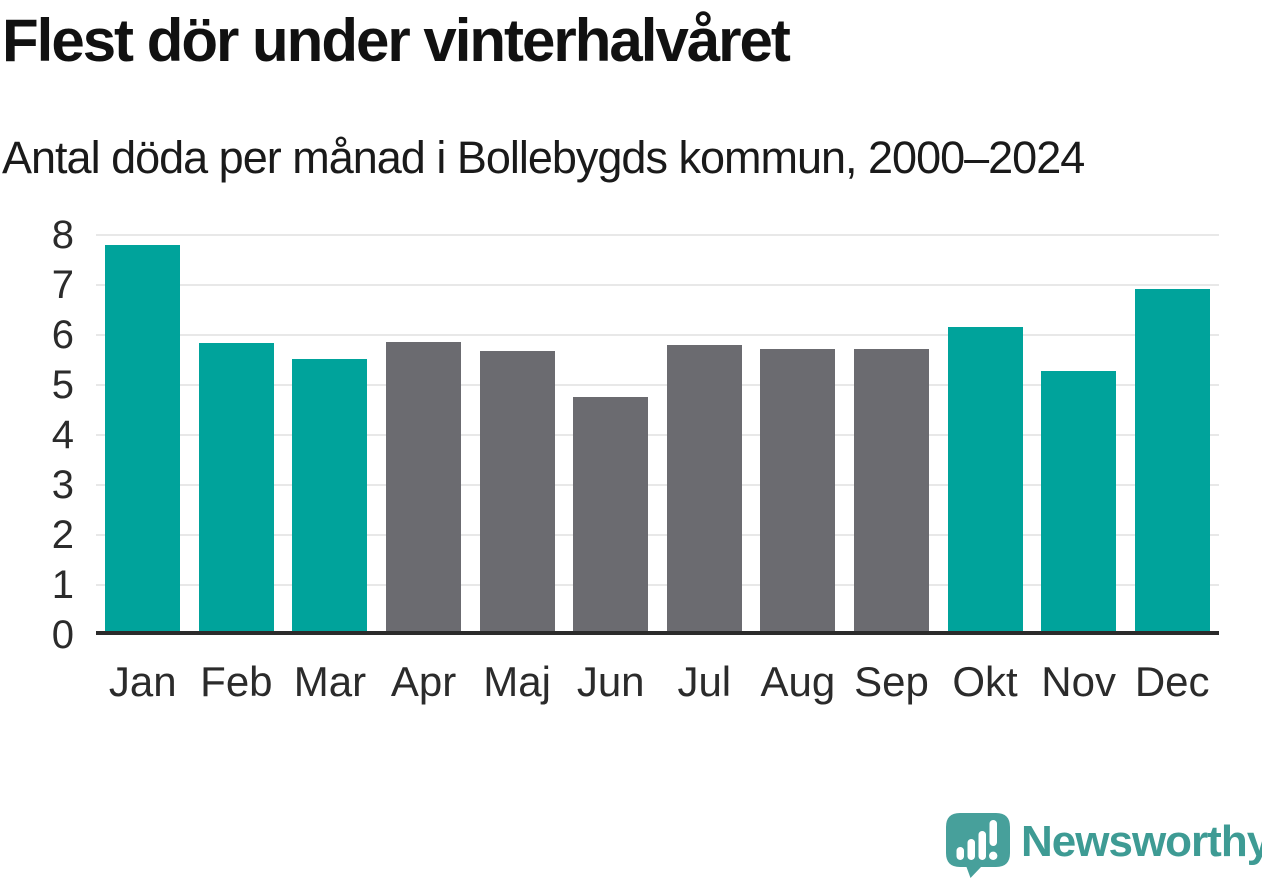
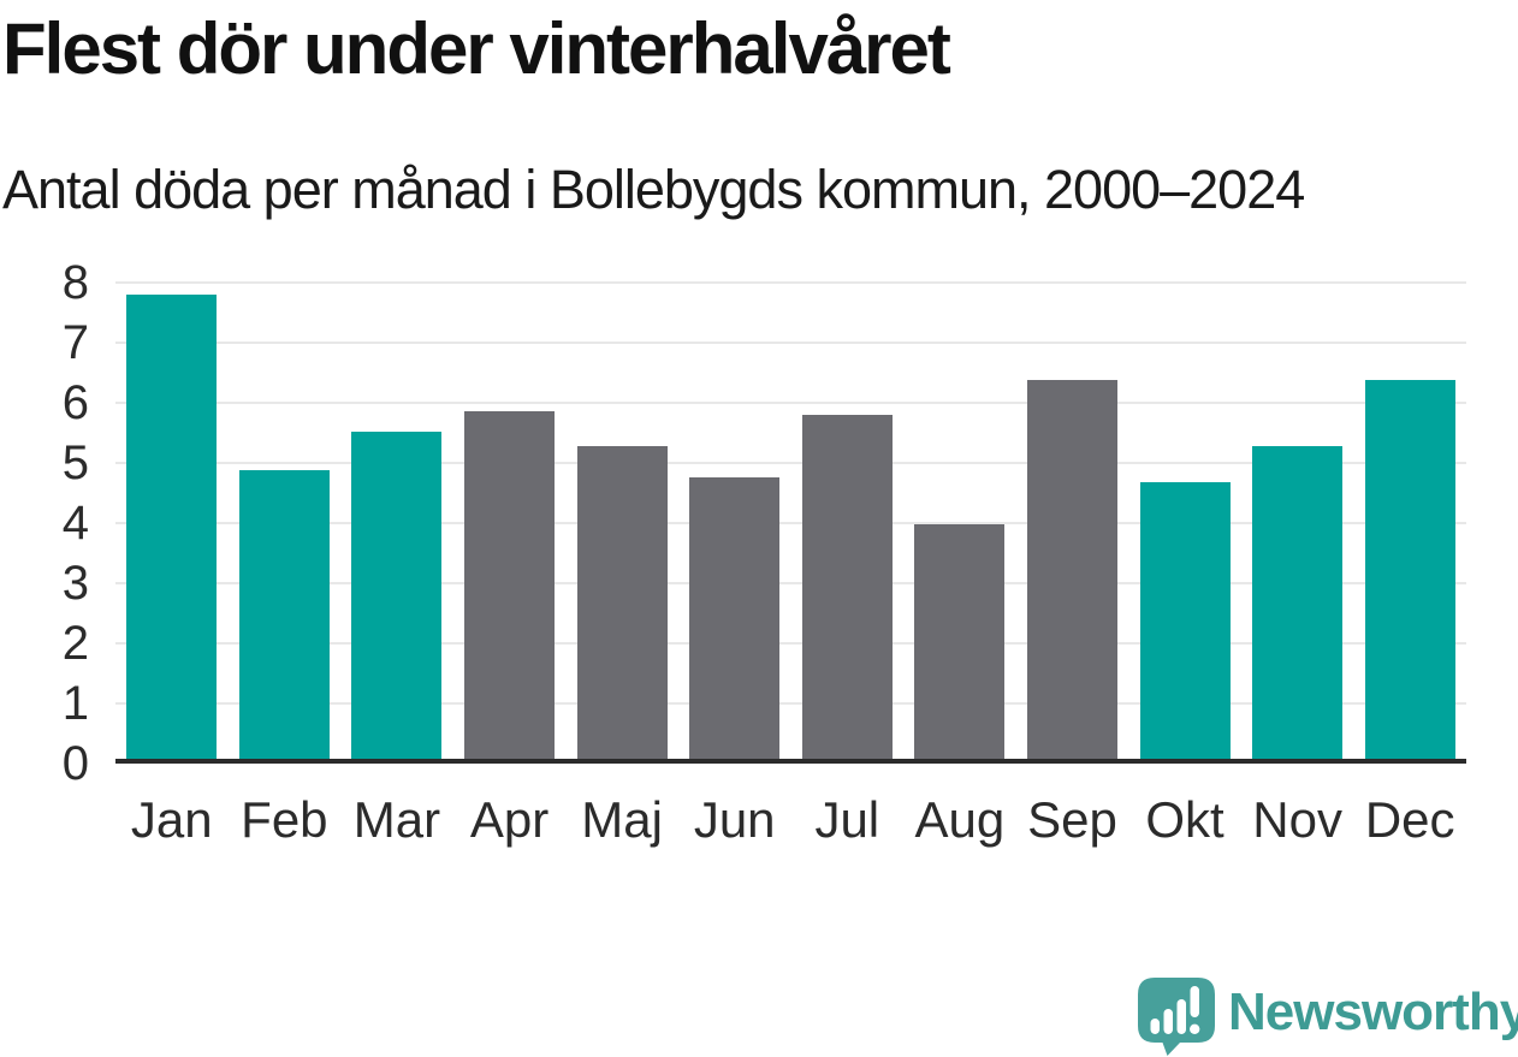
Feb: 5.8 -> 4.8
Maj: 5.6 -> 5.2
Aug: 5.6 -> 3.9
Sep: 5.6 -> 6.3
Okt: 6.1 -> 4.6
Dec: 6.8 -> 6.3
